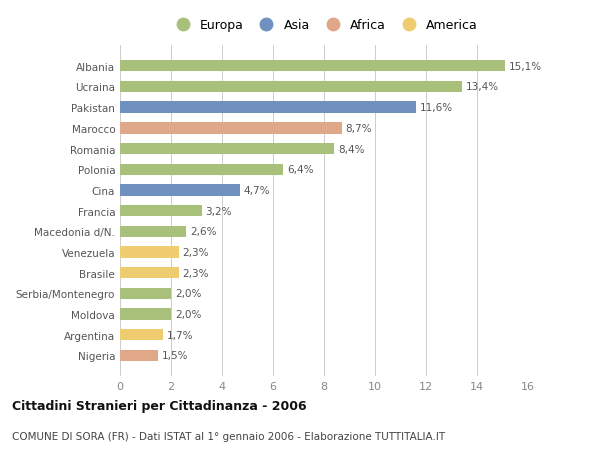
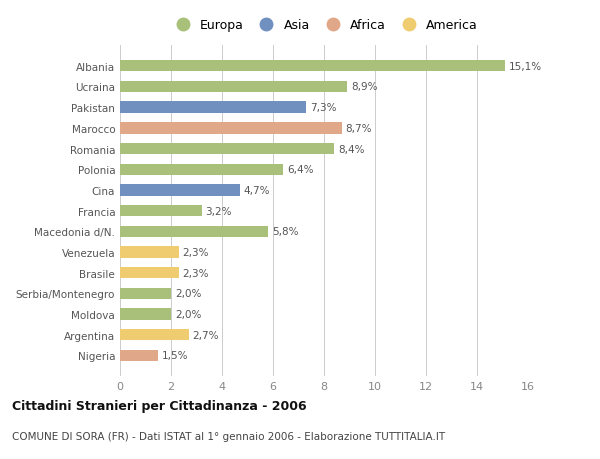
Ucraina: 13,4% -> 8,9%
Pakistan: 11,6% -> 7,3%
Macedonia d/N.: 2,6% -> 5,8%
Argentina: 1,7% -> 2,7%
